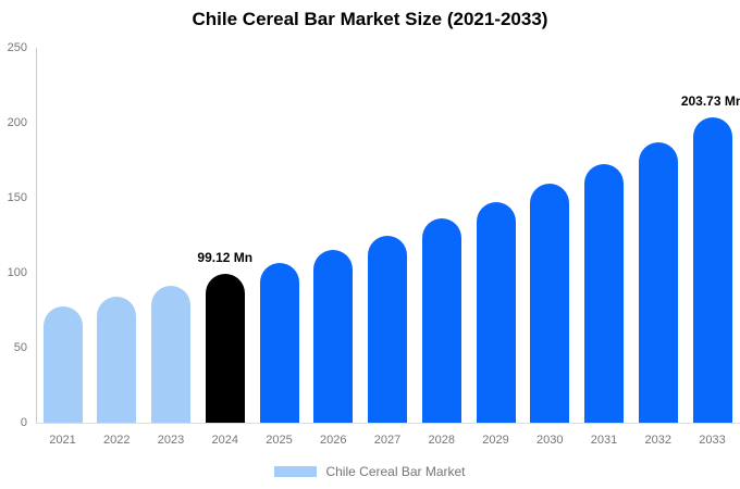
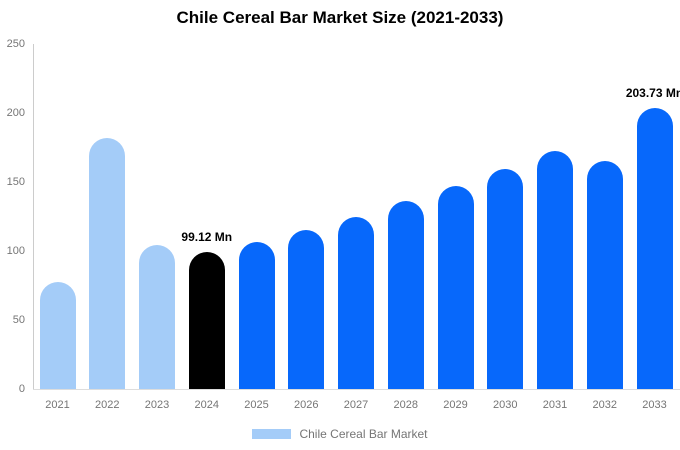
2022: 84 -> 182
2023: 91 -> 104
2032: 187 -> 165
